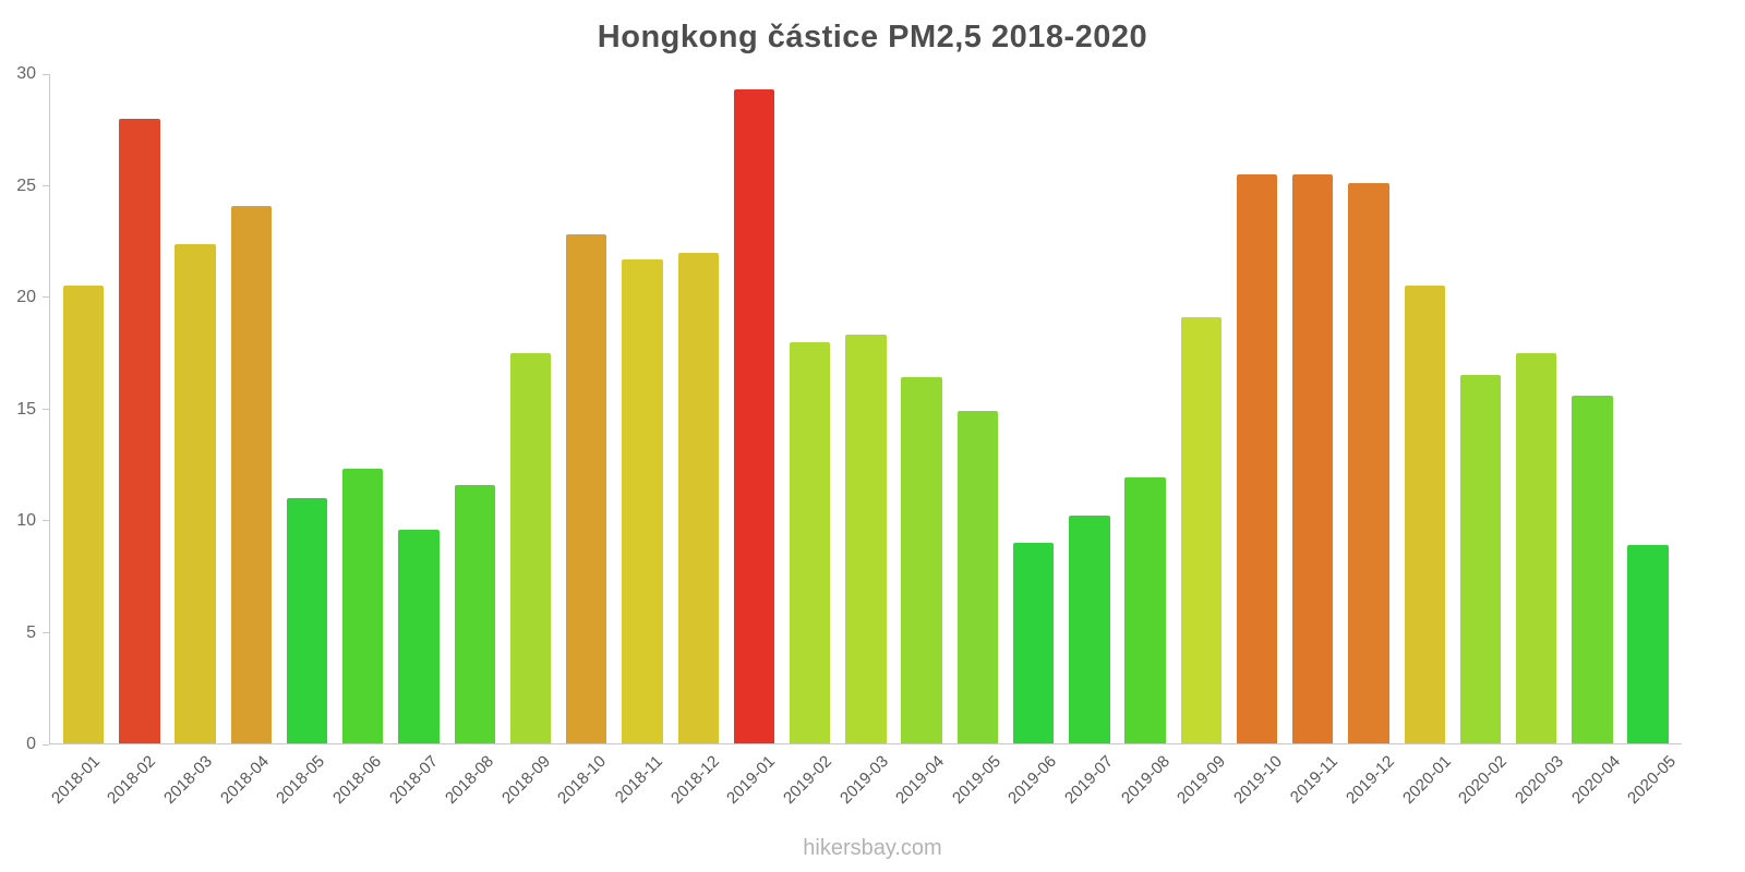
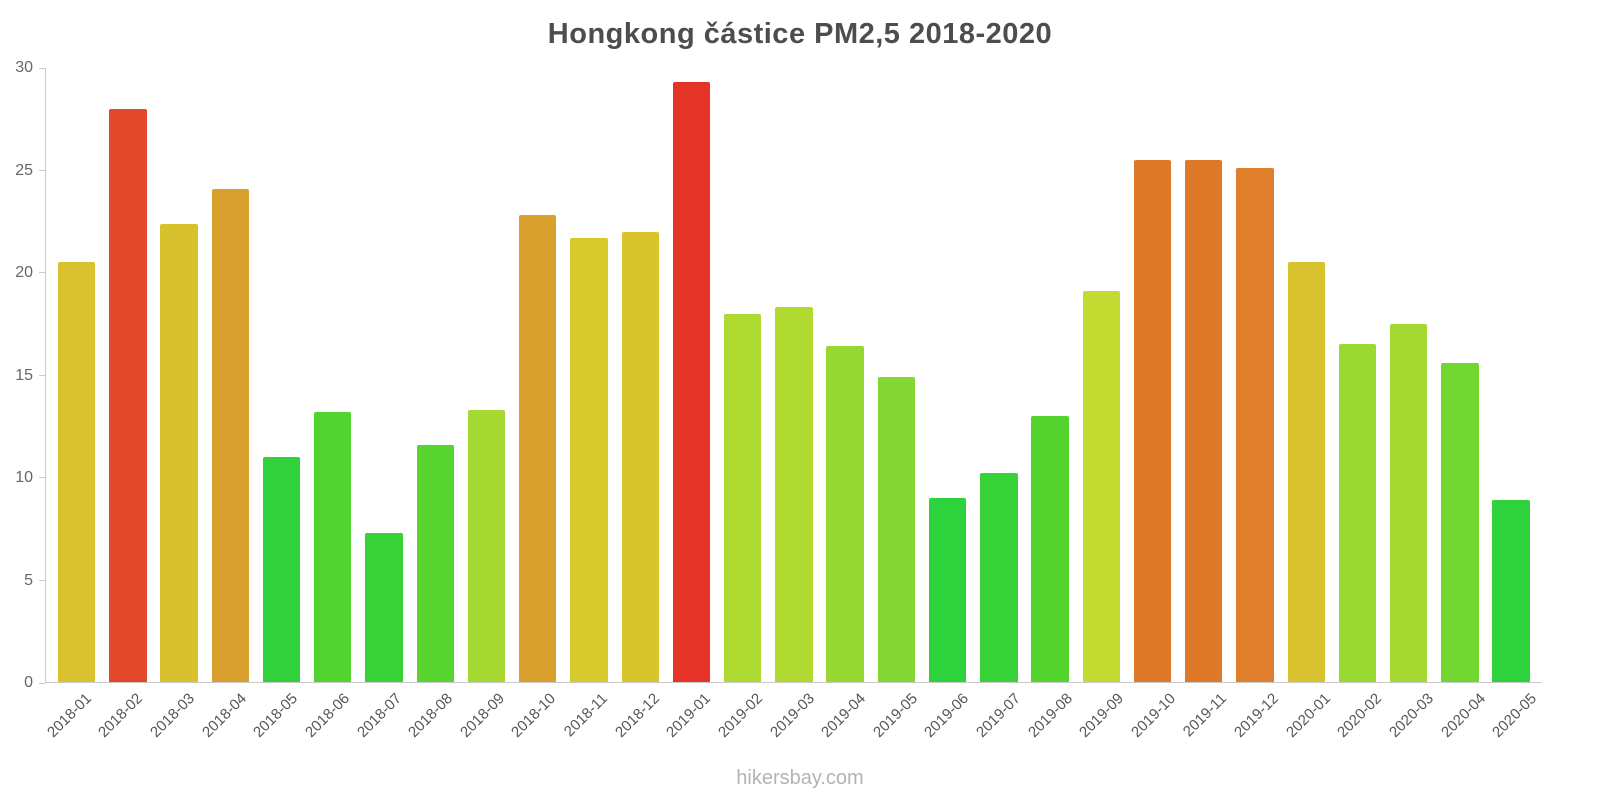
2018-06: 12.3 -> 13.2
2018-07: 9.6 -> 7.3
2018-09: 17.5 -> 13.3
2019-08: 11.9 -> 13.0
